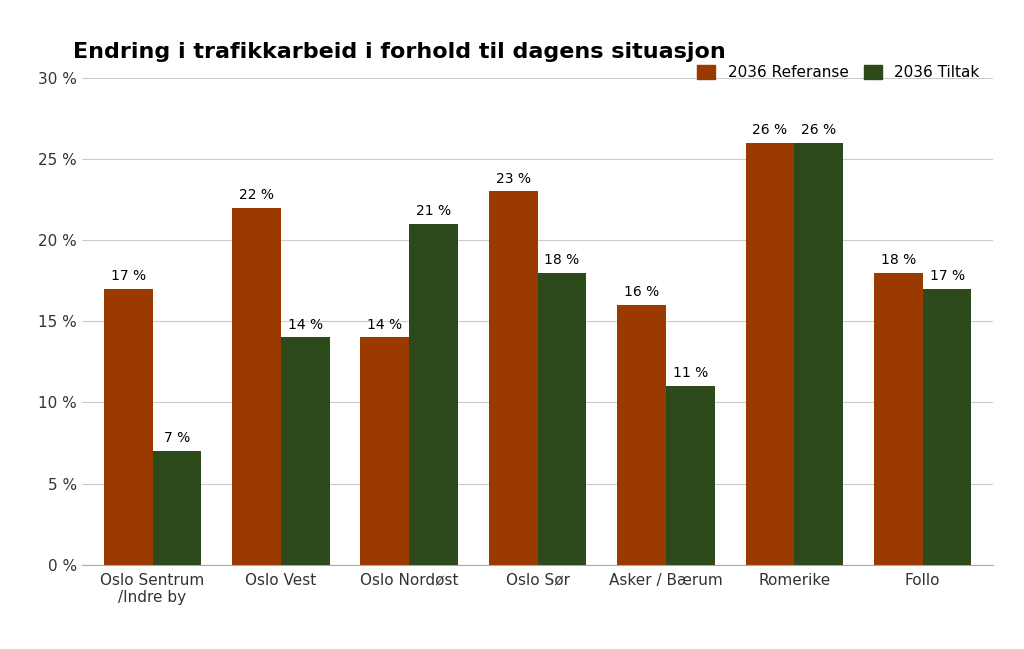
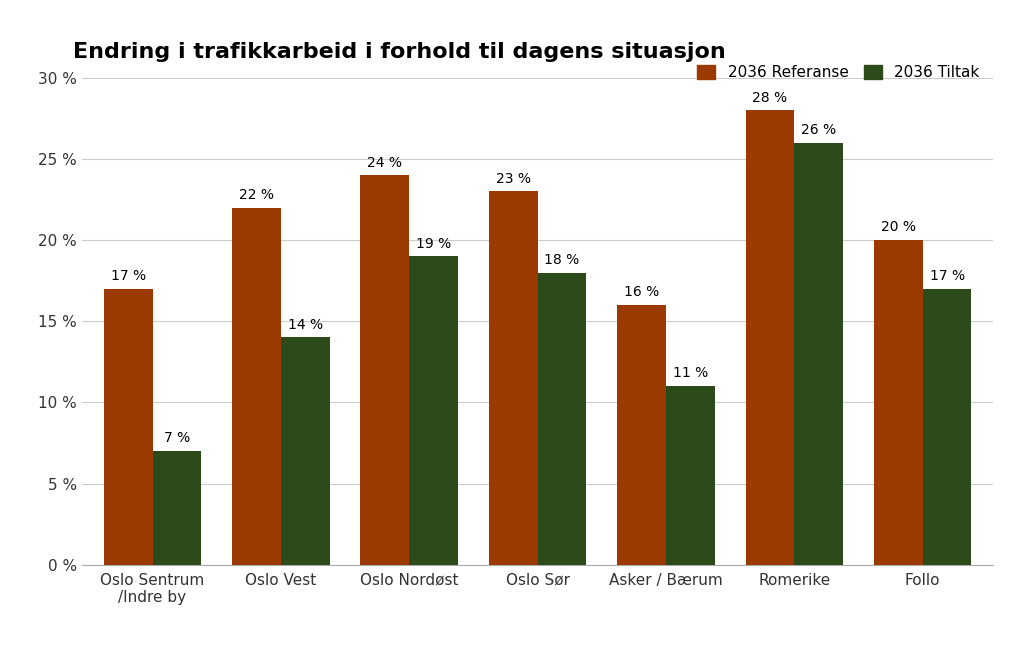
2036 Referanse/Oslo Nordøst: 14 -> 24
2036 Tiltak/Oslo Nordøst: 21 -> 19
2036 Referanse/Romerike: 26 -> 28
2036 Referanse/Follo: 18 -> 20
